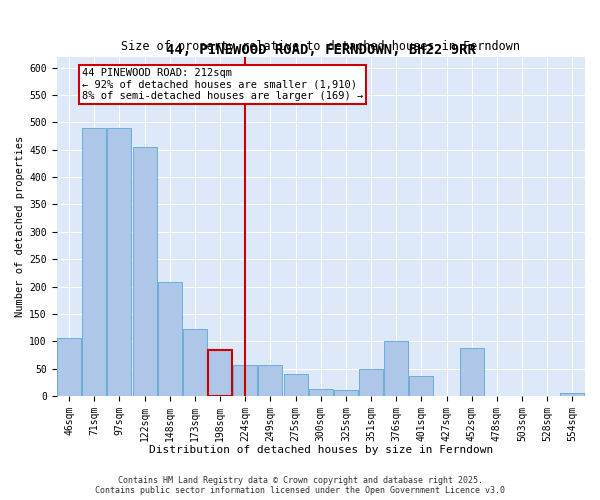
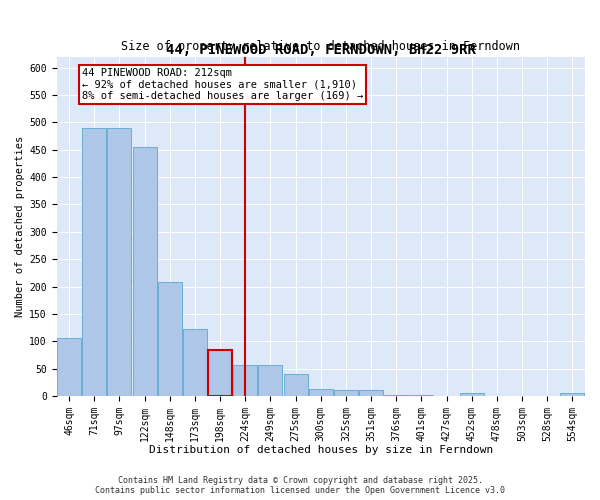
351sqm: 50 -> 10
376sqm: 100 -> 2
401sqm: 36 -> 2
452sqm: 88 -> 5
